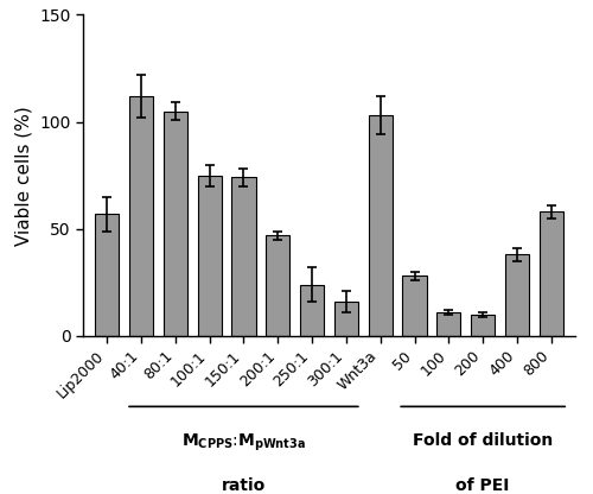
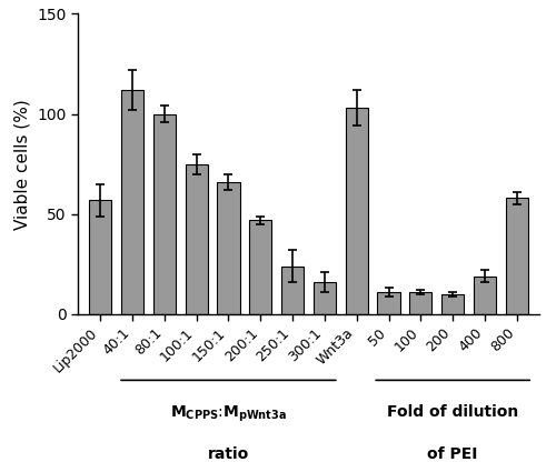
80:1: 105 -> 100
150:1: 74 -> 66
50: 28 -> 11
400: 38 -> 19
